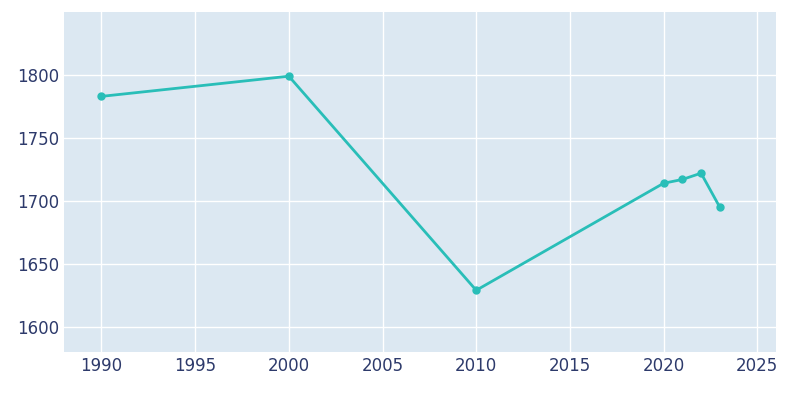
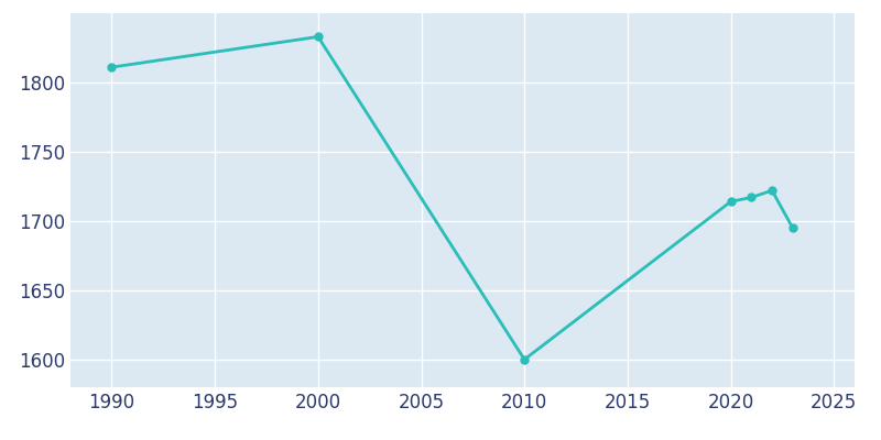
1990: 1783 -> 1811
2000: 1799 -> 1833
2010: 1629 -> 1600
